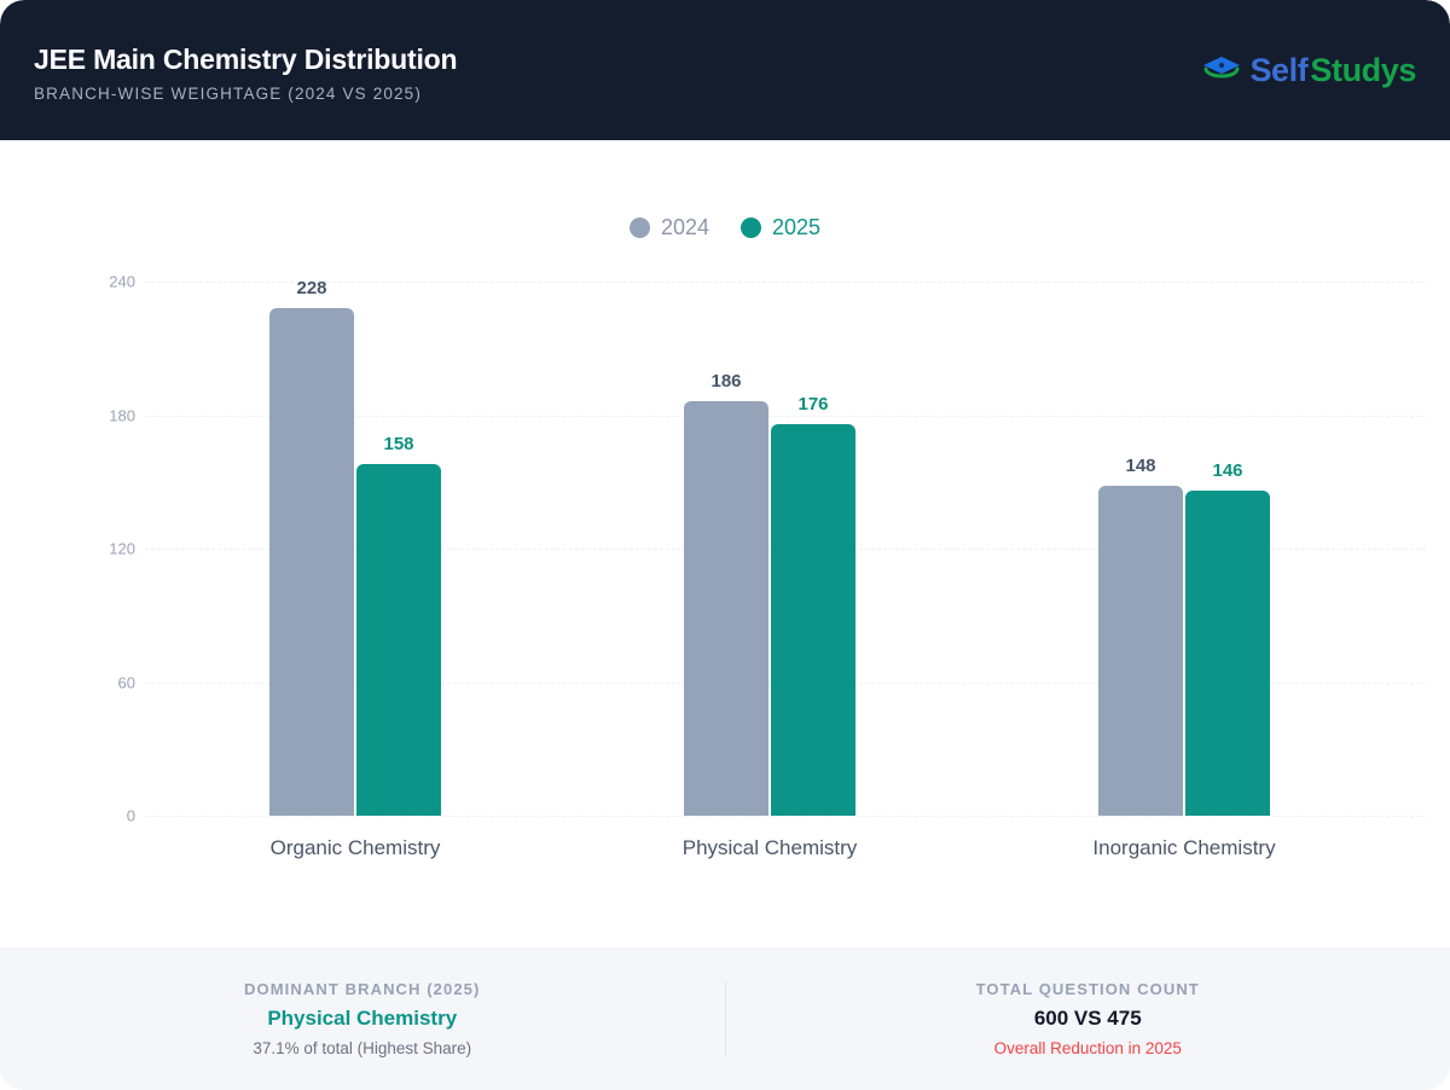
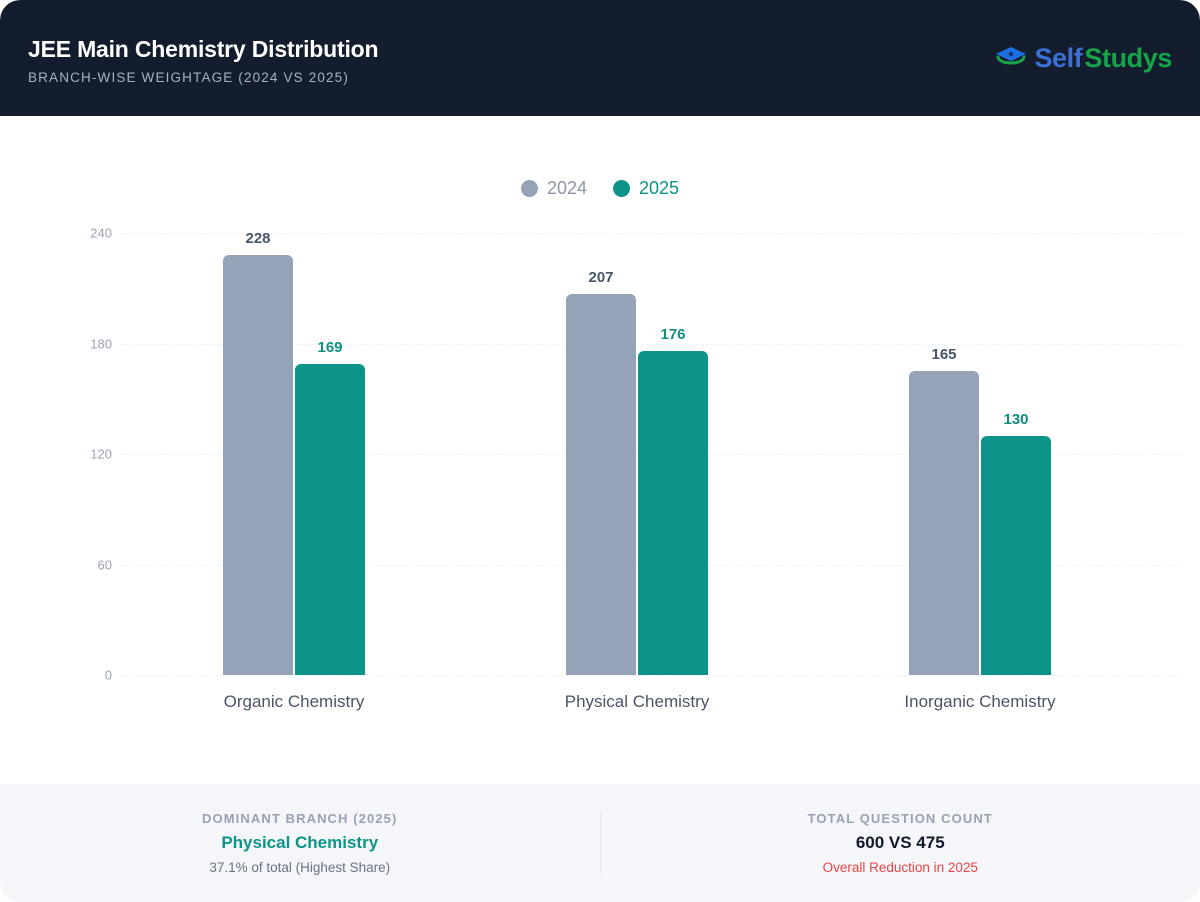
2025/Organic Chemistry: 158 -> 169
2024/Physical Chemistry: 186 -> 207
2024/Inorganic Chemistry: 148 -> 165
2025/Inorganic Chemistry: 146 -> 130
